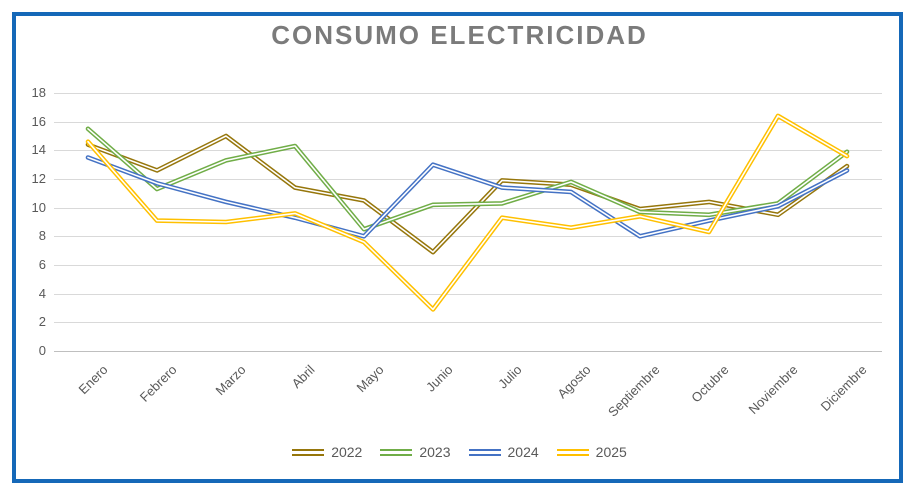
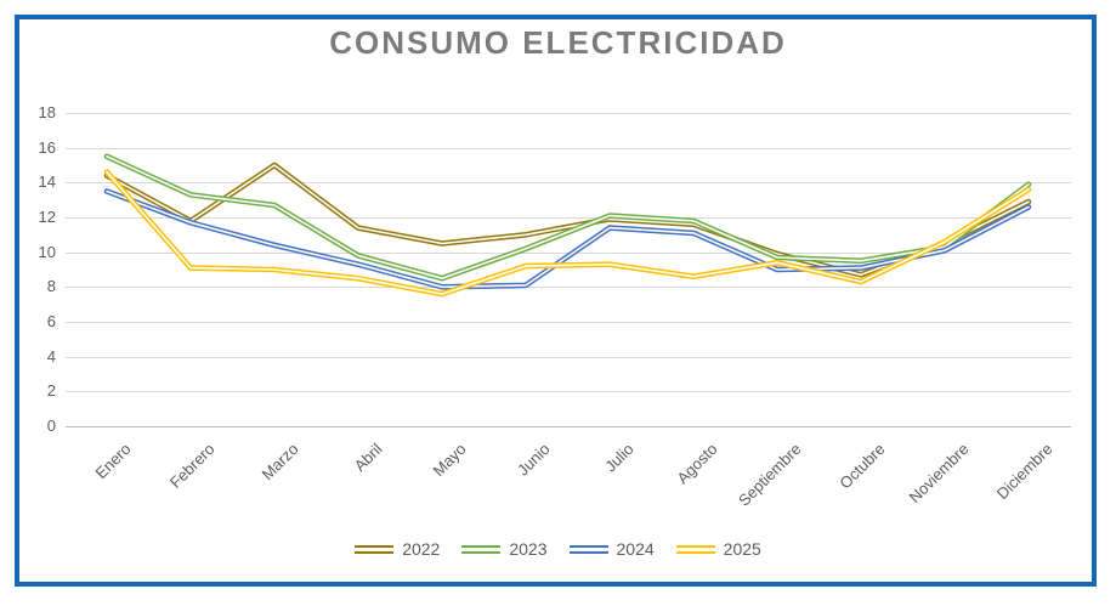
2022/Febrero: 12.6 -> 11.8
2023/Febrero: 11.3 -> 13.3
2023/Marzo: 13.3 -> 12.7
2023/Abril: 14.3 -> 9.8
2025/Abril: 9.6 -> 8.5
2022/Junio: 6.9 -> 11.0
2024/Junio: 13.0 -> 8.1
2025/Junio: 2.9 -> 9.2
2023/Julio: 10.3 -> 12.1
2024/Septiembre: 8.0 -> 9.0
2022/Octubre: 10.4 -> 8.7
2022/Noviembre: 9.5 -> 10.5
2025/Noviembre: 16.4 -> 10.6
